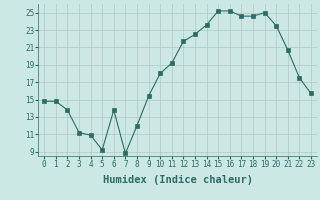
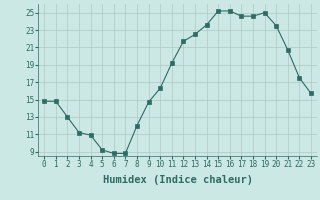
2: 13.8 -> 13.0
6: 13.8 -> 8.8
9: 15.4 -> 14.7
10: 18.0 -> 16.3
